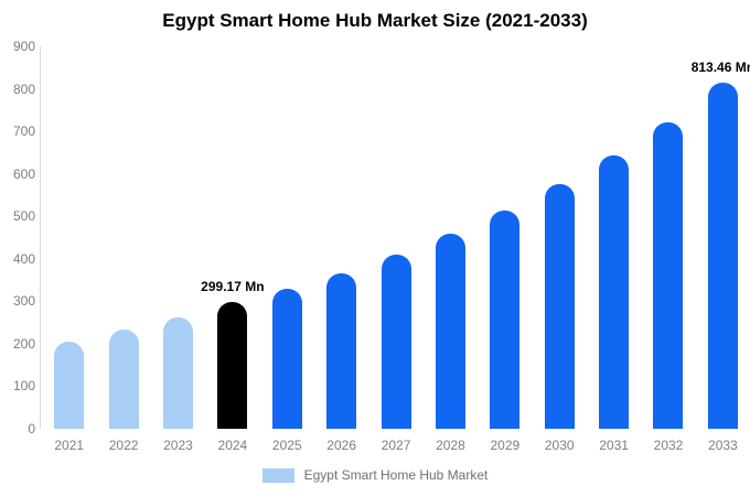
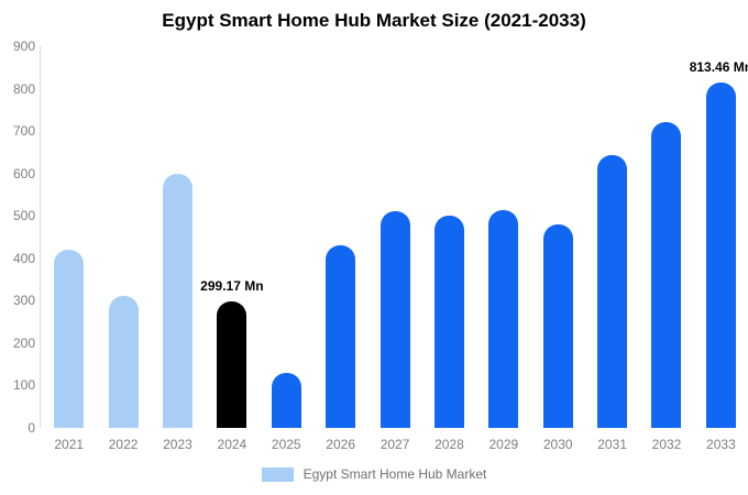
2021: 200 -> 420
2022: 230 -> 310
2023: 260 -> 600
2025: 330 -> 130
2026: 370 -> 430
2027: 410 -> 510
2028: 460 -> 500
2030: 580 -> 480
